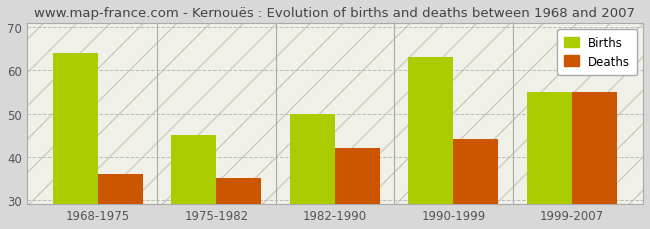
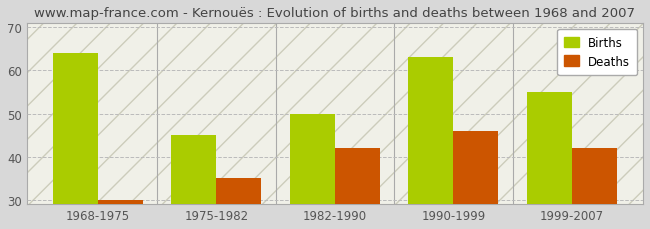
Deaths/1968-1975: 36 -> 30
Deaths/1990-1999: 44 -> 46
Deaths/1999-2007: 55 -> 42
